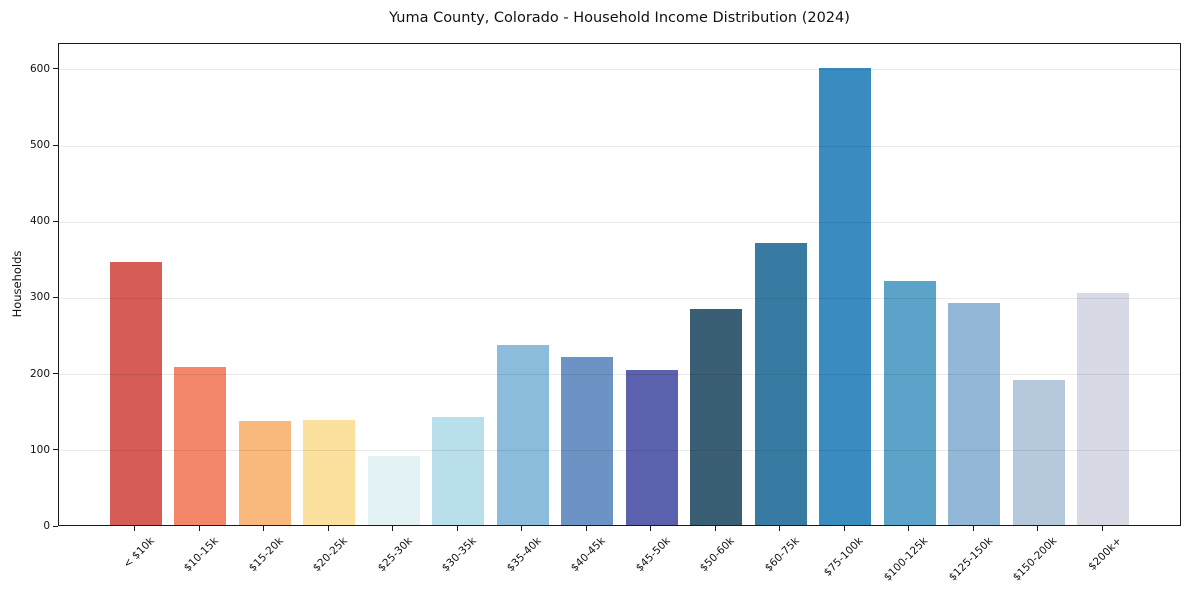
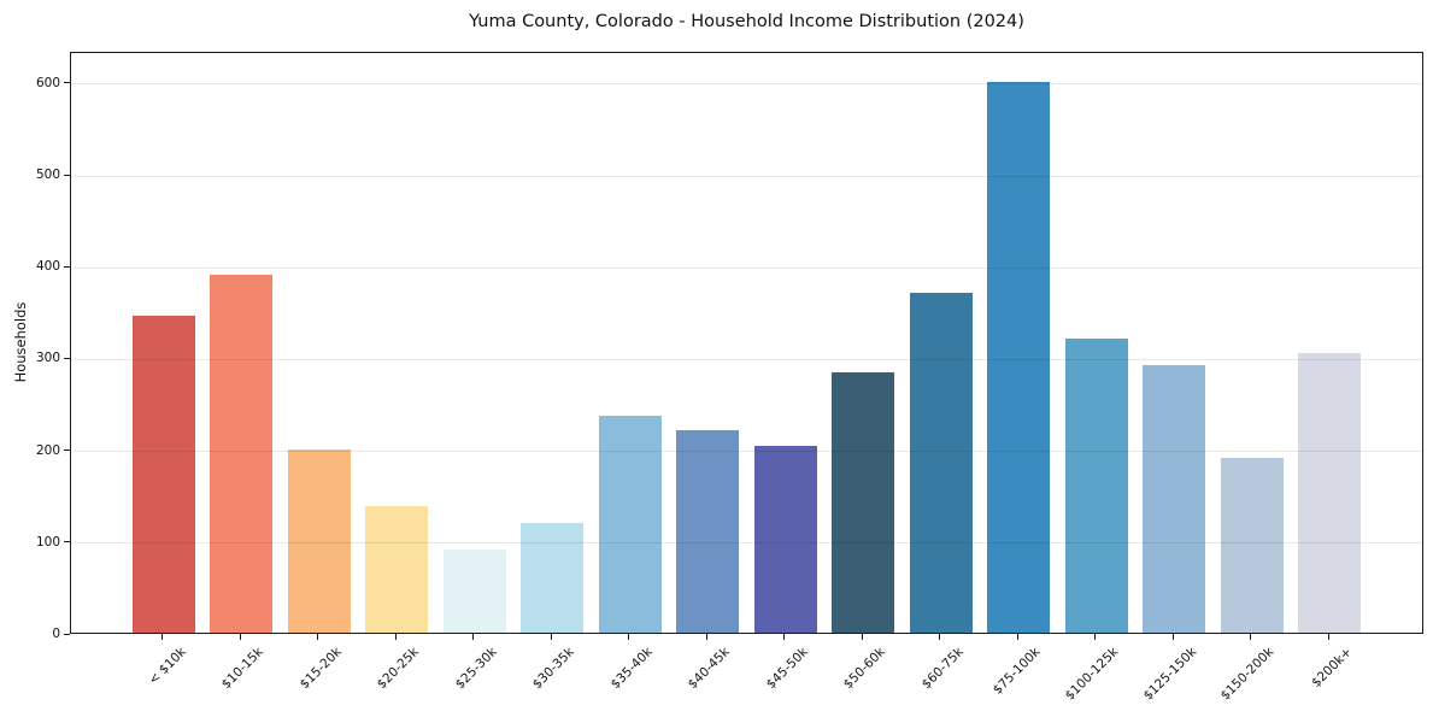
$10-15k: 210 -> 390
$15-20k: 140 -> 200
$30-35k: 140 -> 120
